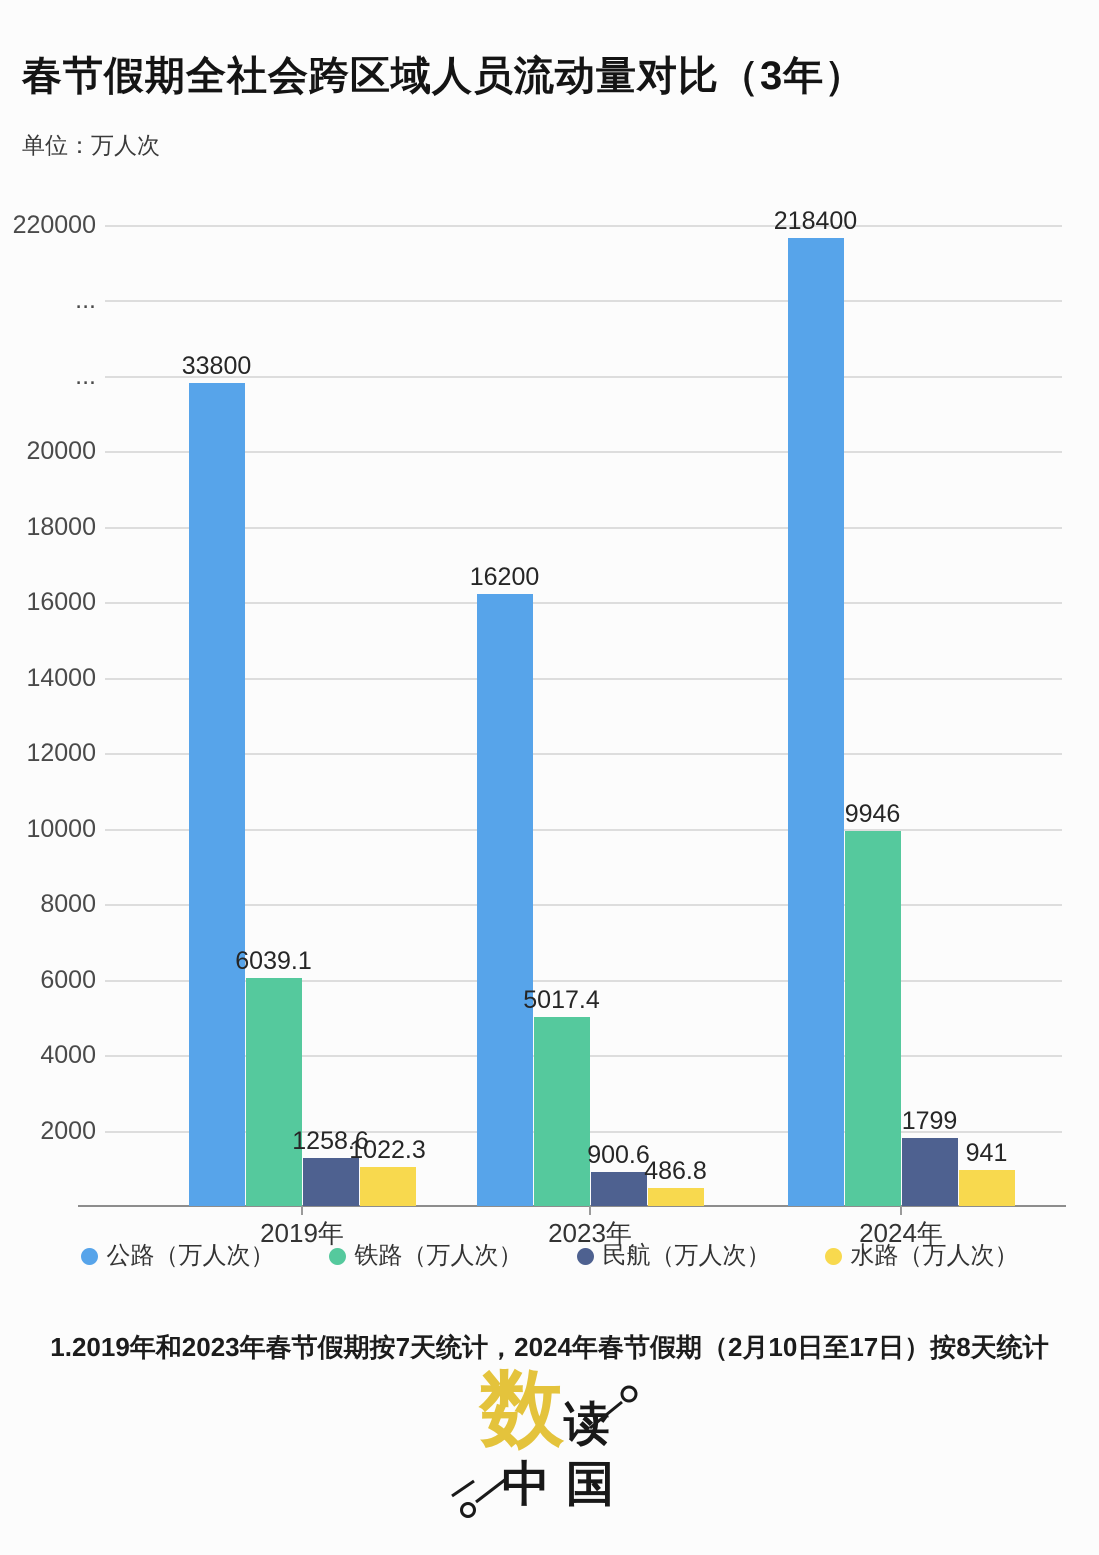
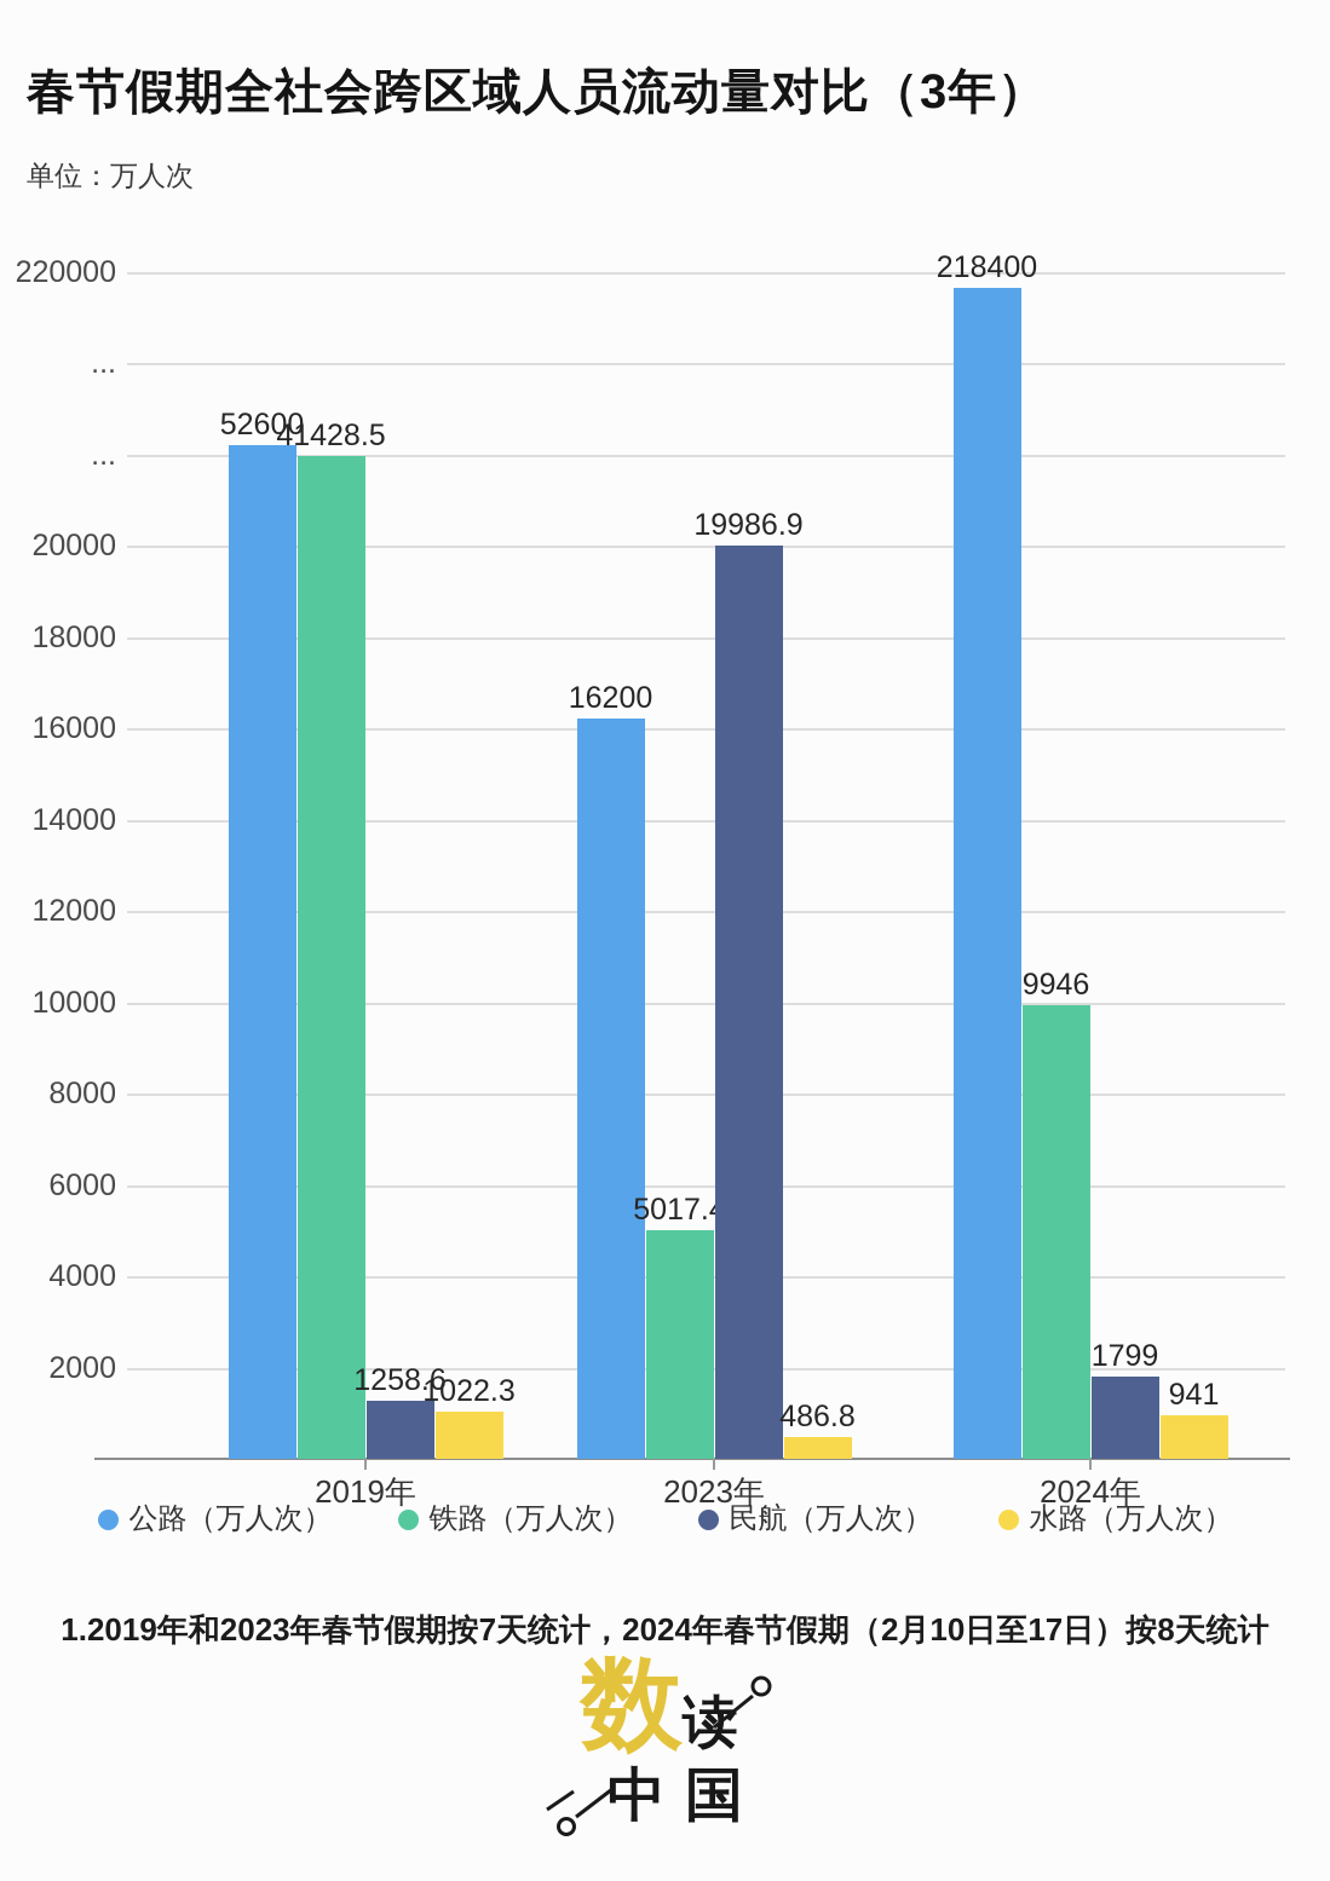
公路（万人次）/2019年: 33800 -> 52600
铁路（万人次）/2019年: 6039.1 -> 41428.5
民航（万人次）/2023年: 900.6 -> 19986.9
